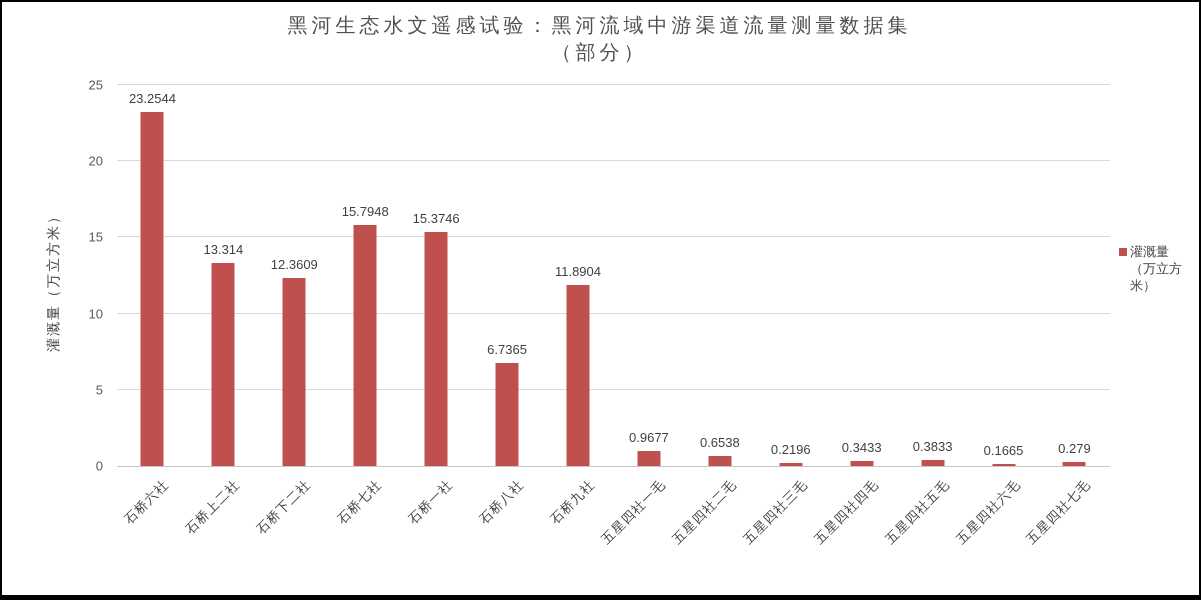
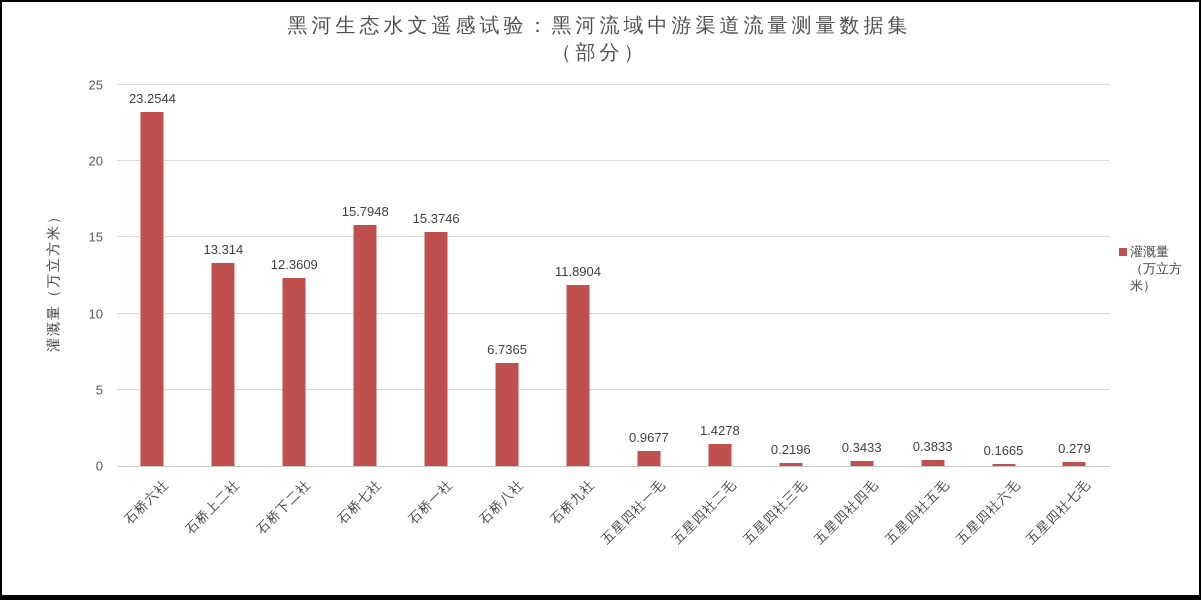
五星四社二毛: 0.6538 -> 1.4278
